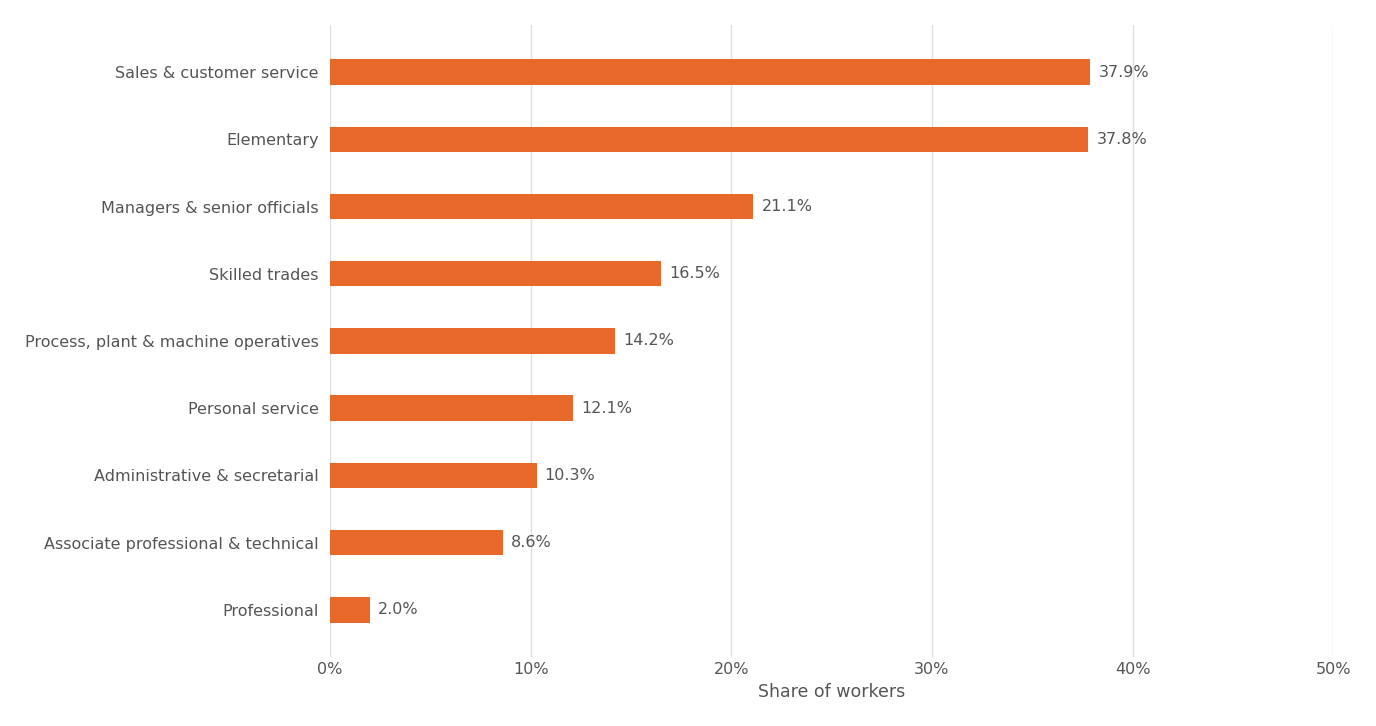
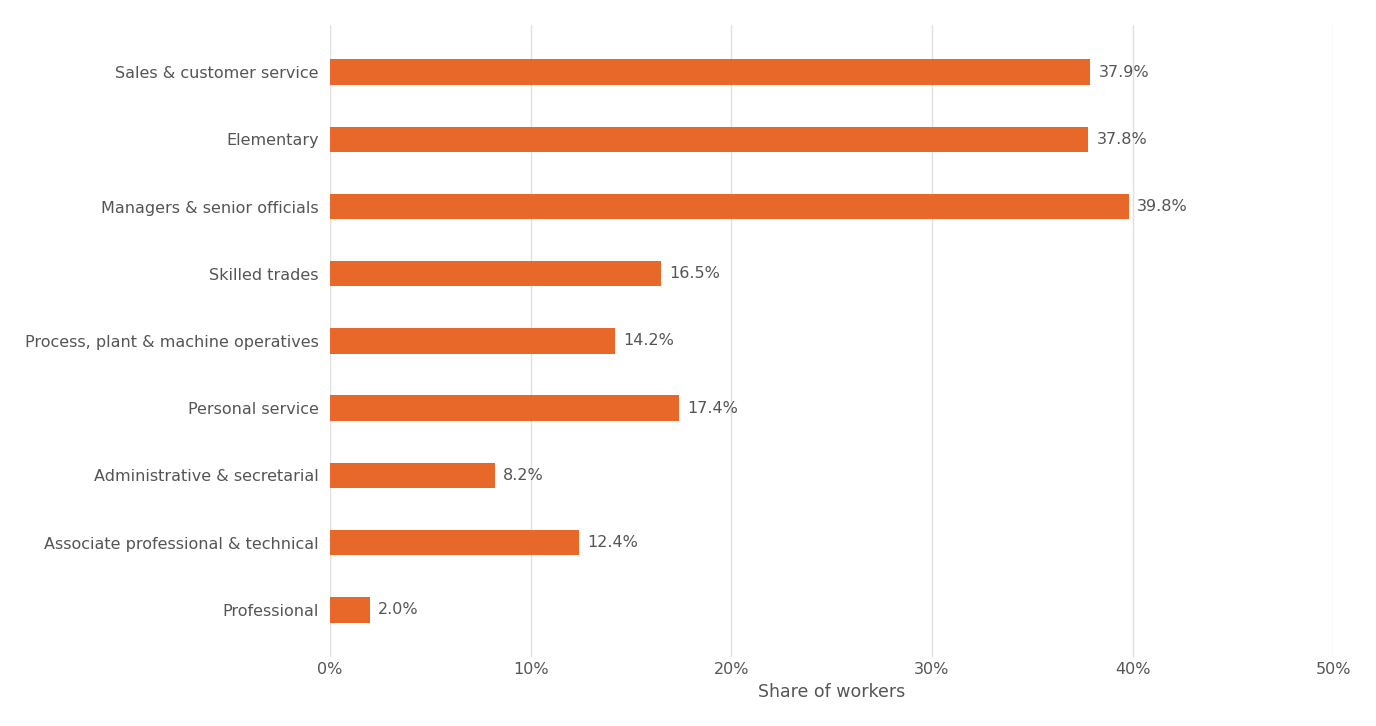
Managers & senior officials: 21.1% -> 39.8%
Personal service: 12.1% -> 17.4%
Administrative & secretarial: 10.3% -> 8.2%
Associate professional & technical: 8.6% -> 12.4%
